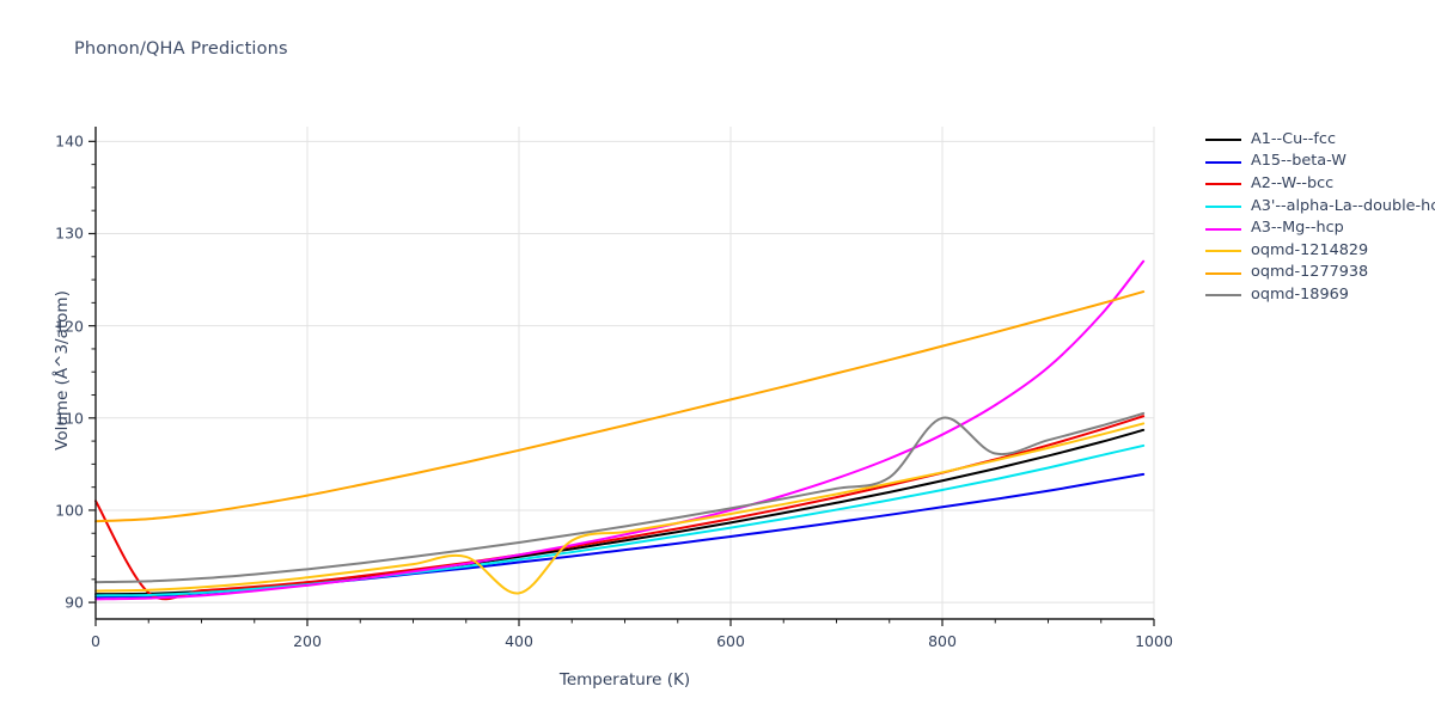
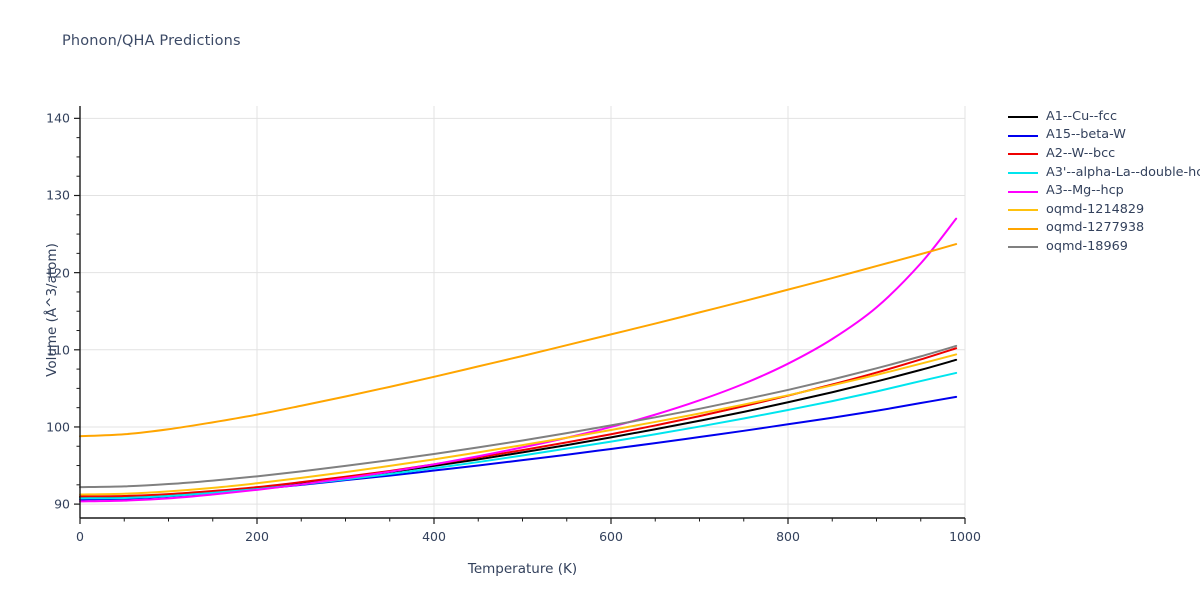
A2--W--bcc/0: 101 -> 91
oqmd-1214829/400: 91 -> 96
oqmd-18969/800: 110 -> 105
